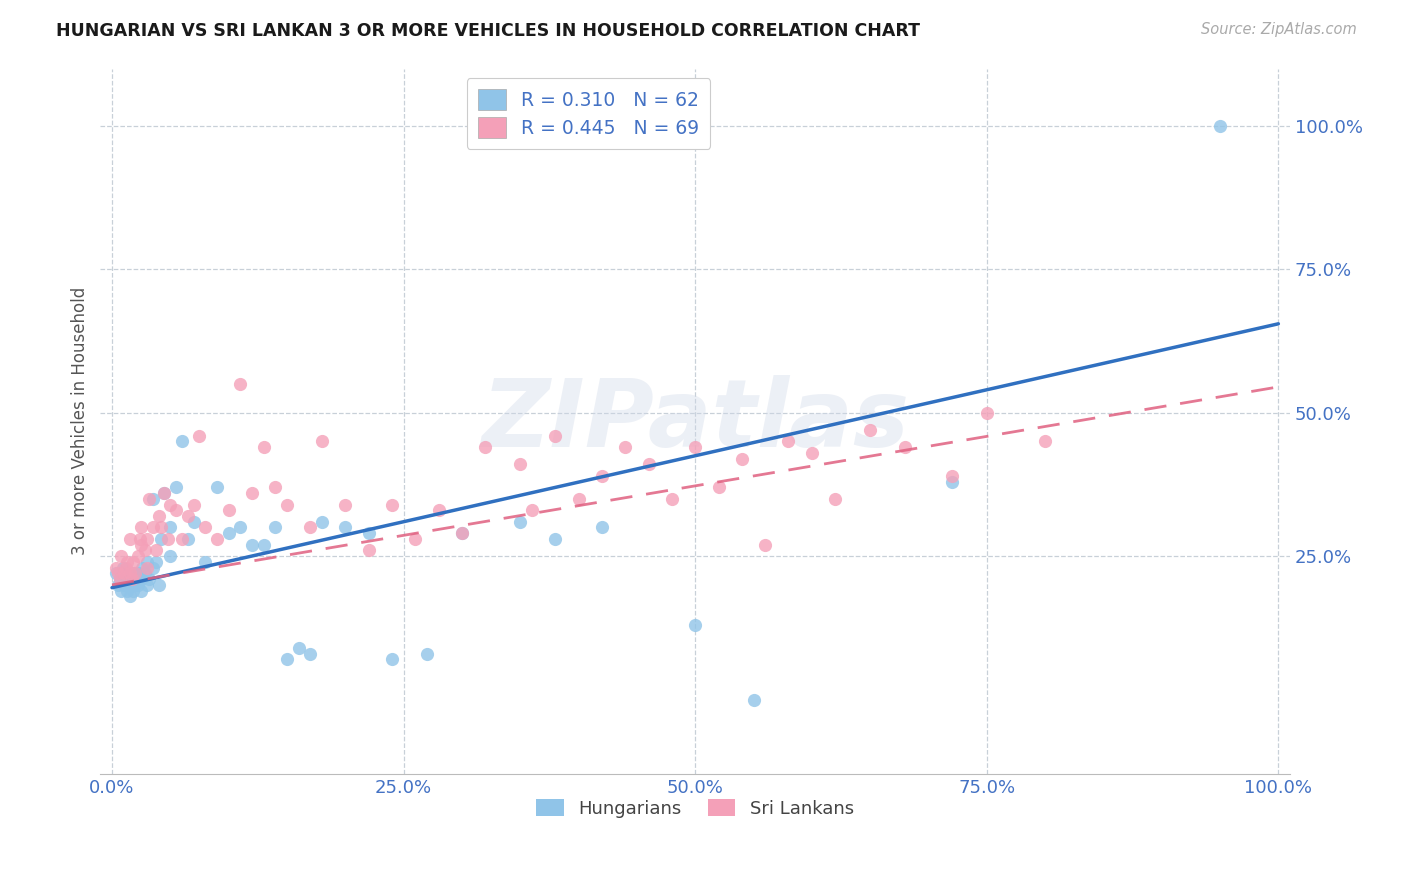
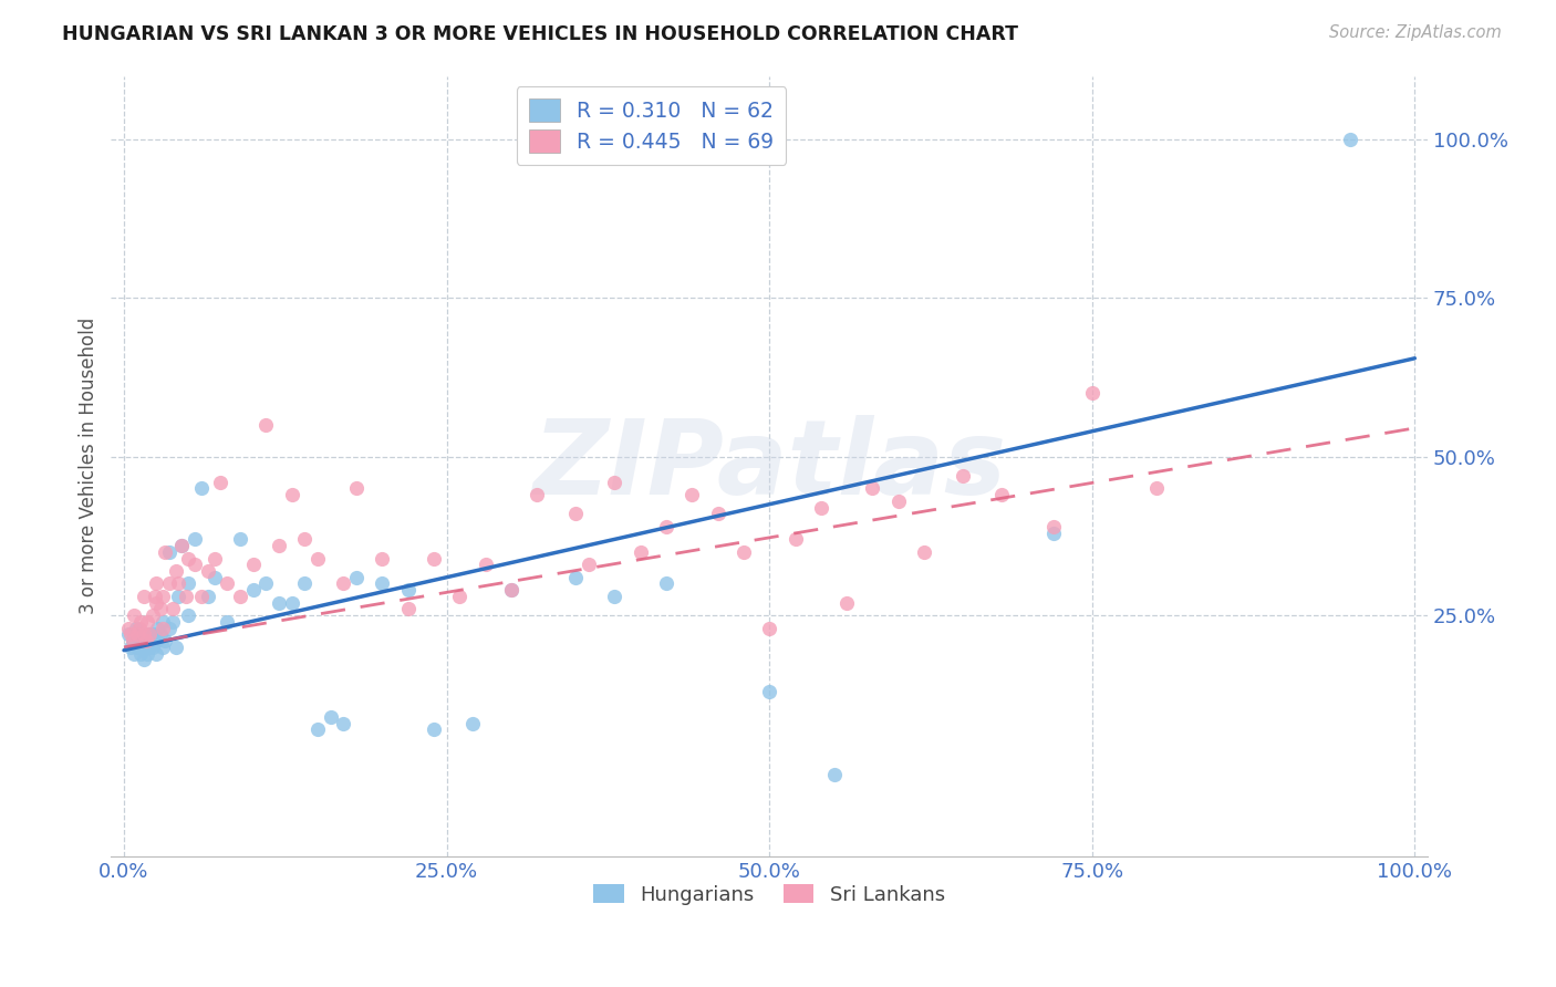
Sri Lankans/50.0%: 44% -> 23%
Sri Lankans/75.0%: 50% -> 60%
